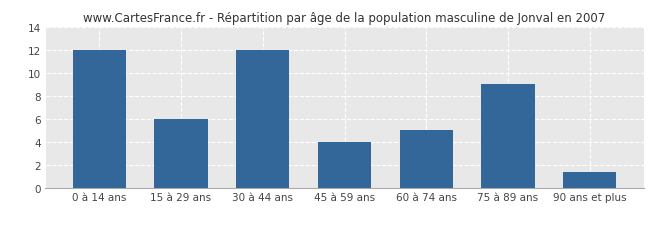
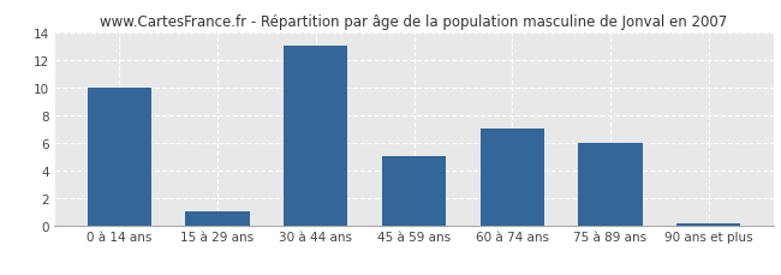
0 à 14 ans: 12.0 -> 10.0
15 à 29 ans: 6.0 -> 1.0
30 à 44 ans: 12.0 -> 13.0
45 à 59 ans: 4.0 -> 5.0
60 à 74 ans: 5.0 -> 7.0
75 à 89 ans: 9.0 -> 6.0
90 ans et plus: 1.4 -> 0.1
